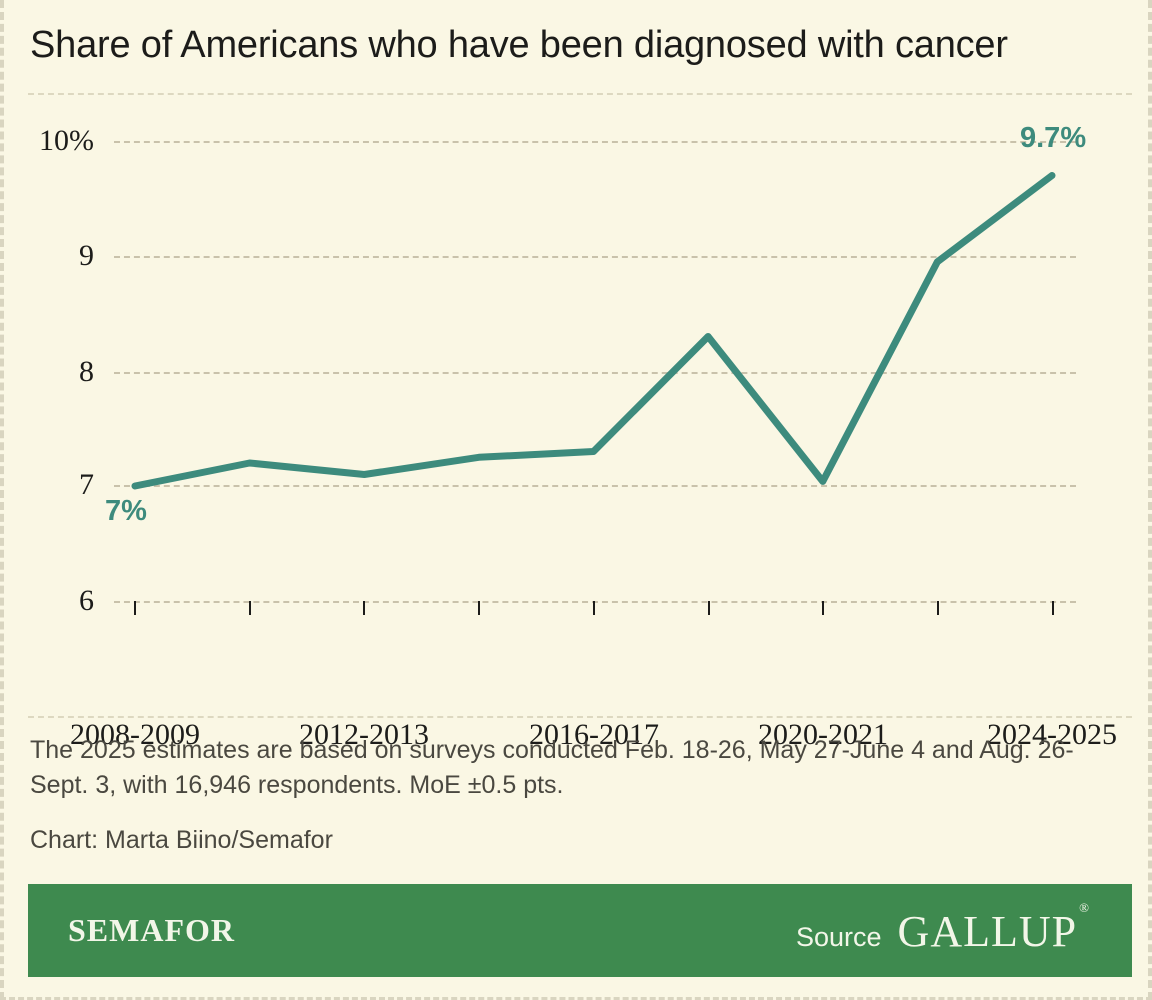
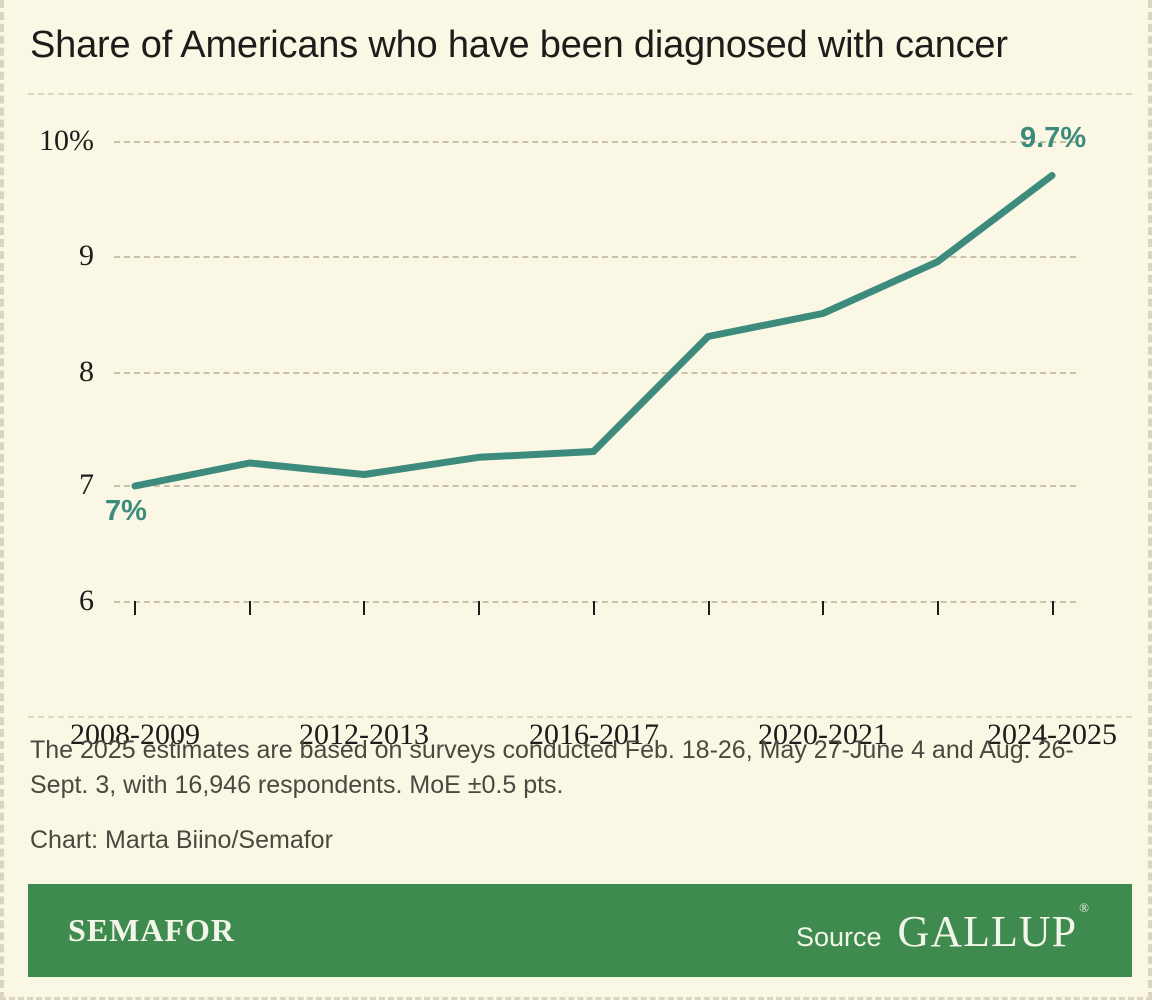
2020-2021: 7.04% -> 8.50%
